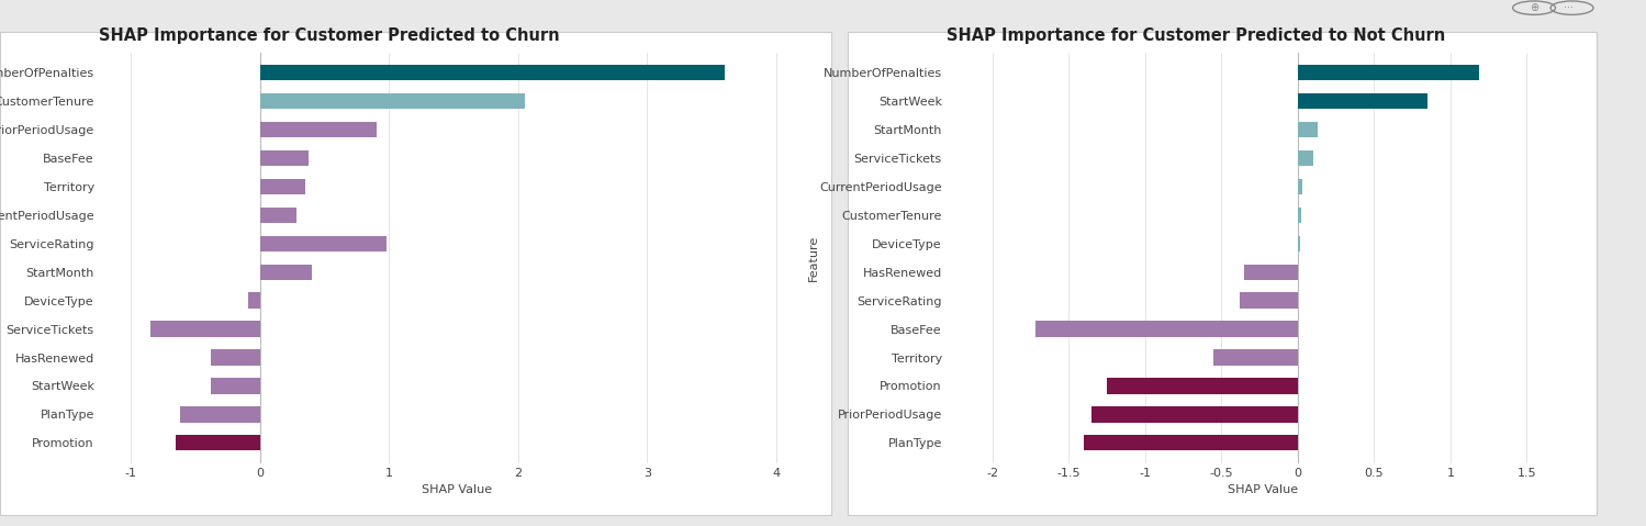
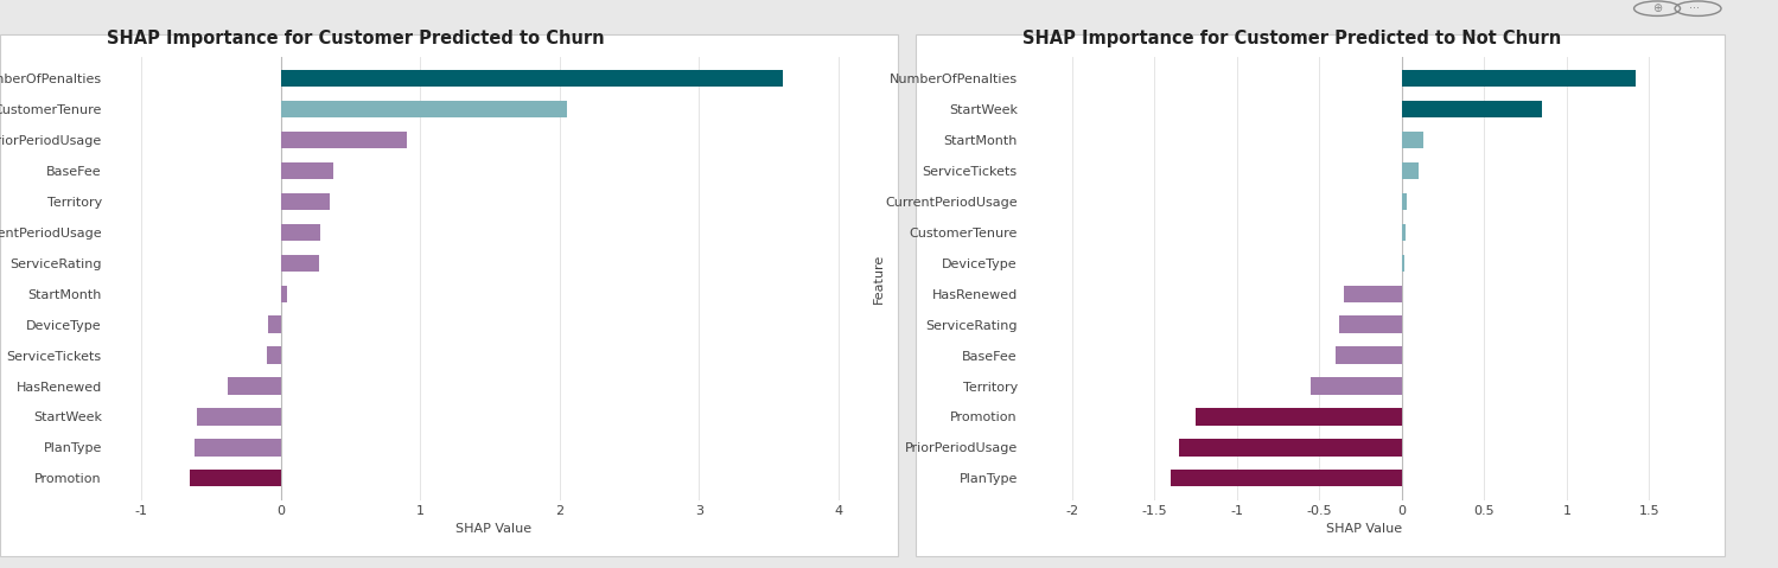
SHAP Importance for Customer Predicted to Churn/ServiceRating: 0.98 -> 0.27
SHAP Importance for Customer Predicted to Churn/StartMonth: 0.40 -> 0.04
SHAP Importance for Customer Predicted to Churn/ServiceTickets: -0.85 -> -0.10
SHAP Importance for Customer Predicted to Churn/StartWeek: -0.38 -> -0.60
SHAP Importance for Customer Predicted to Not Churn/NumberOfPenalties: 1.19 -> 1.42
SHAP Importance for Customer Predicted to Not Churn/BaseFee: -1.72 -> -0.40
